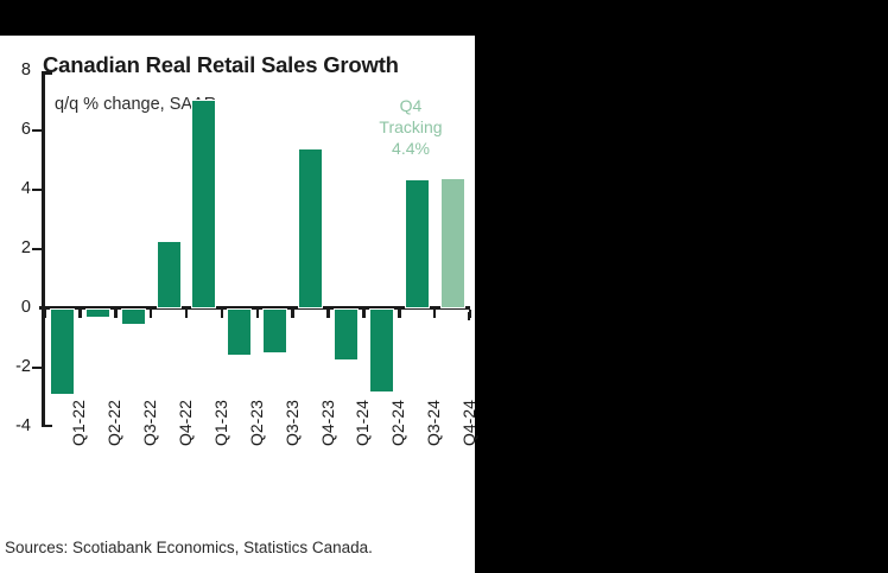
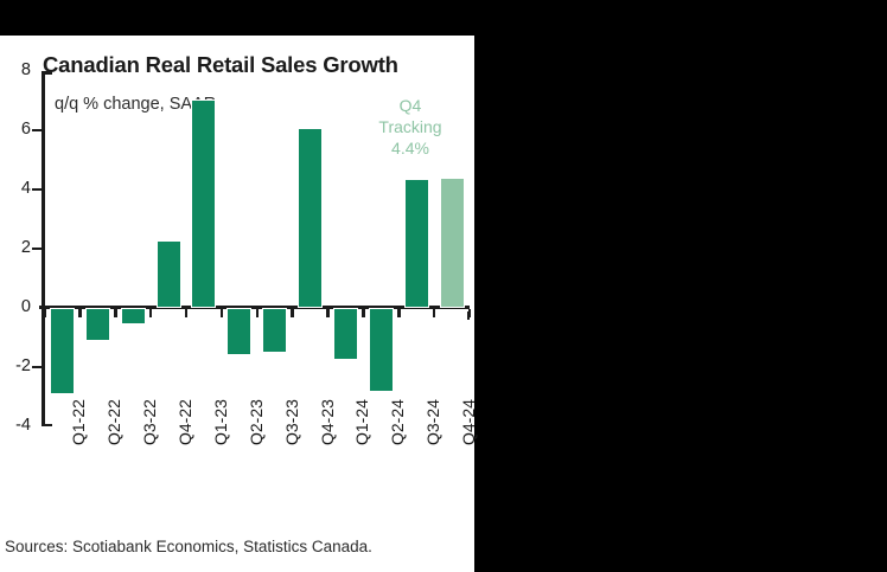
Q2-22: -0.3 -> -1.1
Q4-23: 5.4 -> 6.1
